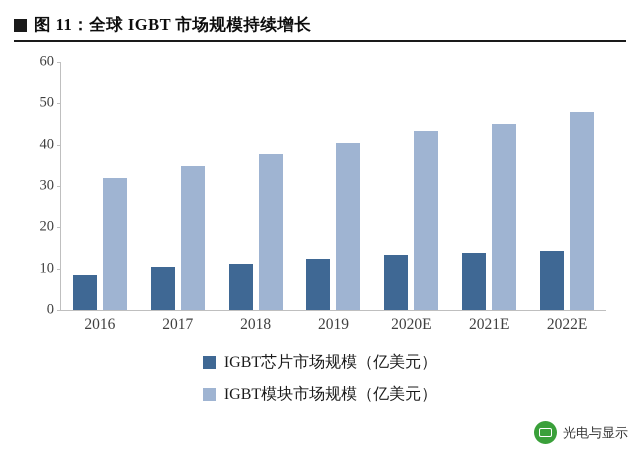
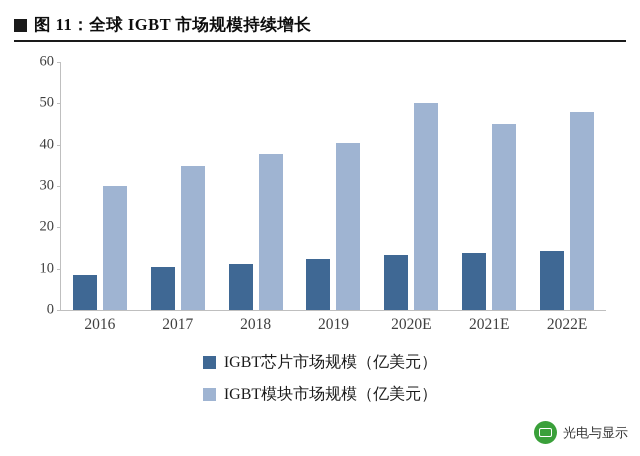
IGBT模块市场规模（亿美元）/2016: 32 -> 30
IGBT模块市场规模（亿美元）/2020E: 43 -> 50
